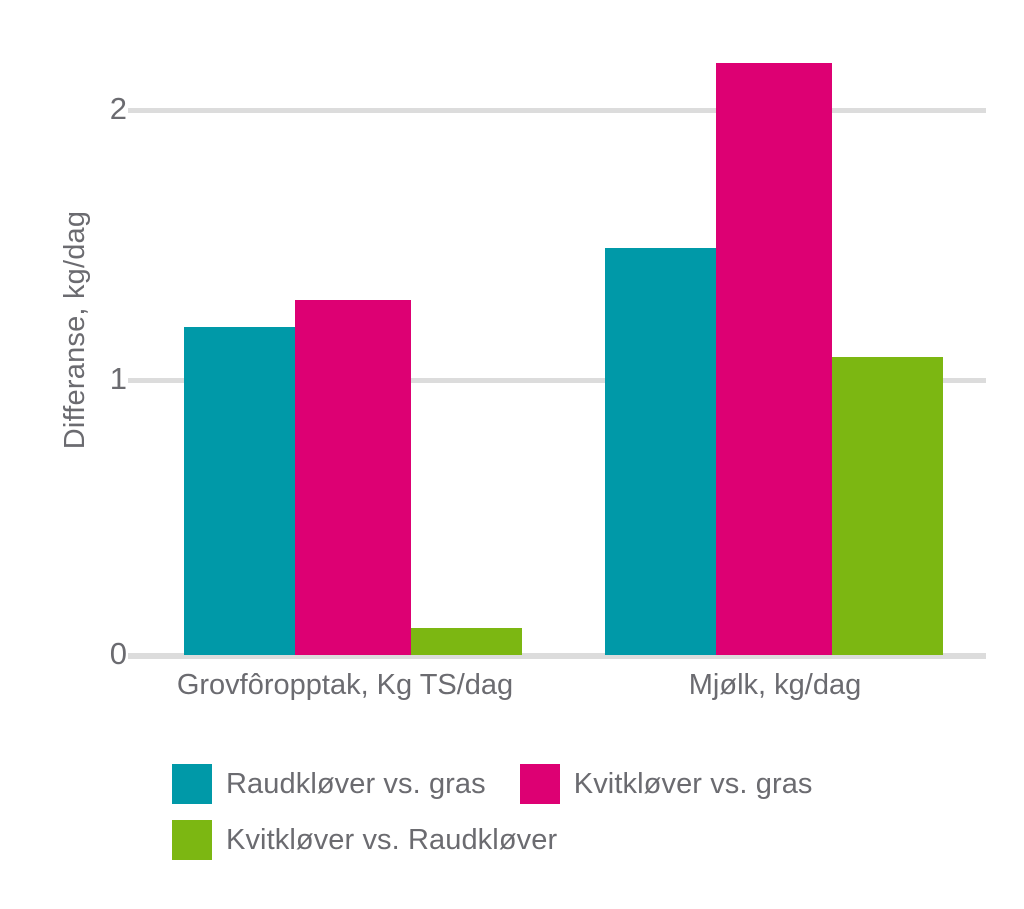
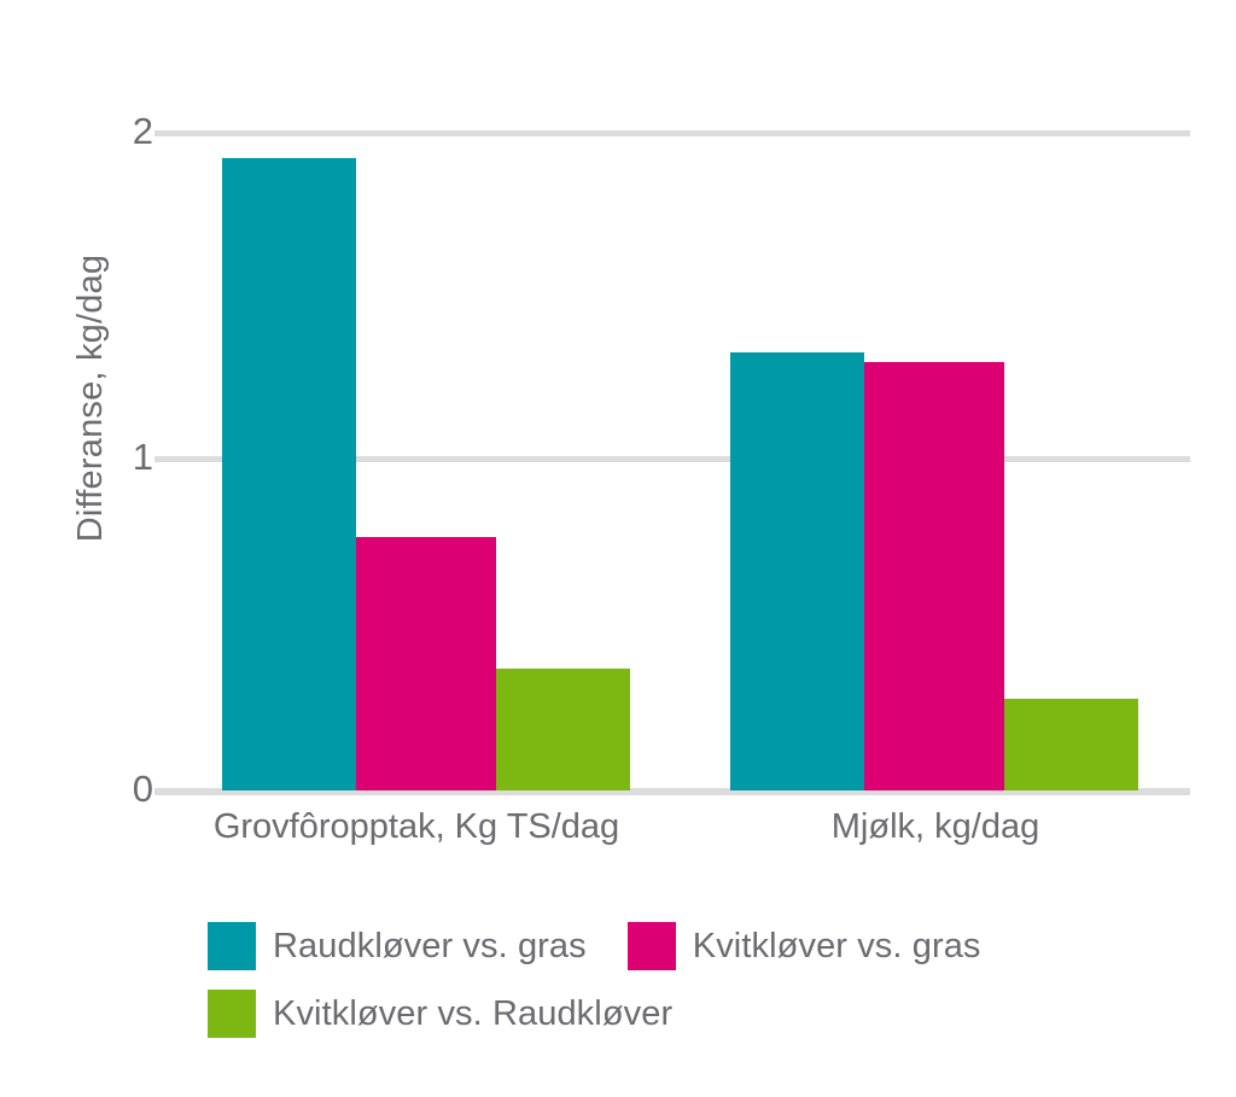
Raudkløver vs. gras/Grovfôropptak, Kg TS/dag: 1.20 -> 1.92
Kvitkløver vs. gras/Grovfôropptak, Kg TS/dag: 1.30 -> 0.77
Kvitkløver vs. Raudkløver/Grovfôropptak, Kg TS/dag: 0.10 -> 0.37
Raudkløver vs. gras/Mjølk, kg/dag: 1.49 -> 1.33
Kvitkløver vs. gras/Mjølk, kg/dag: 2.17 -> 1.30
Kvitkløver vs. Raudkløver/Mjølk, kg/dag: 1.09 -> 0.28
